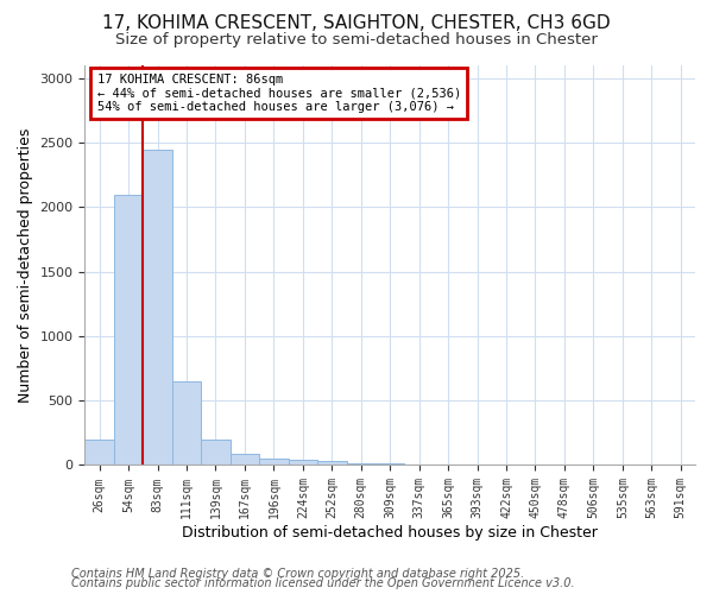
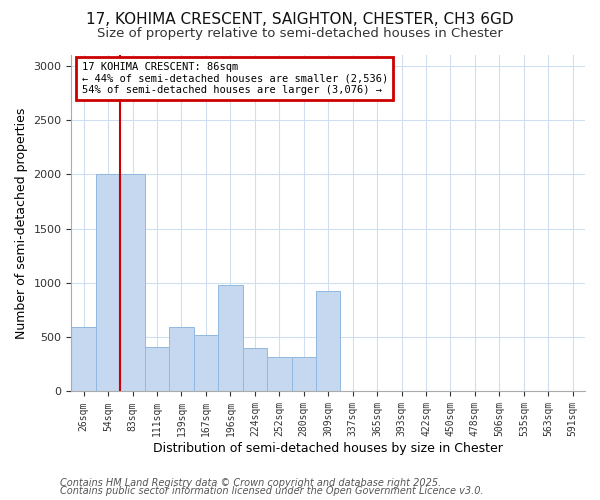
26sqm: 200 -> 590
54sqm: 2100 -> 2000
83sqm: 2450 -> 2000
111sqm: 650 -> 410
139sqm: 200 -> 590
167sqm: 90 -> 520
196sqm: 50 -> 980
224sqm: 40 -> 400
252sqm: 30 -> 320
280sqm: 20 -> 320
309sqm: 10 -> 930
